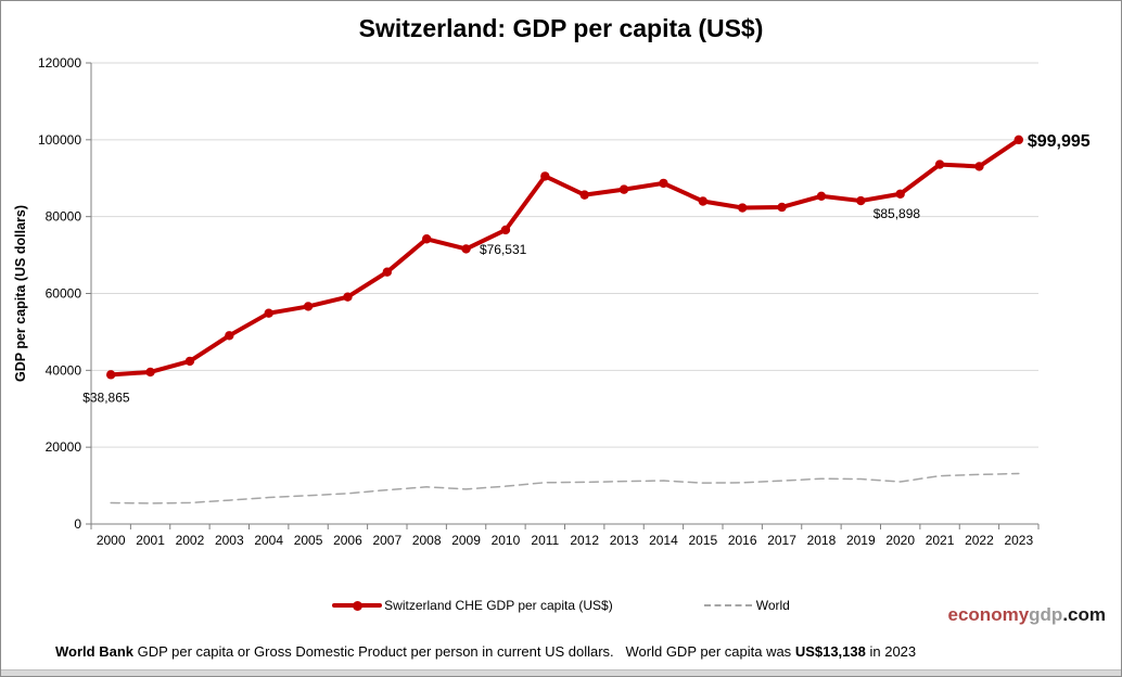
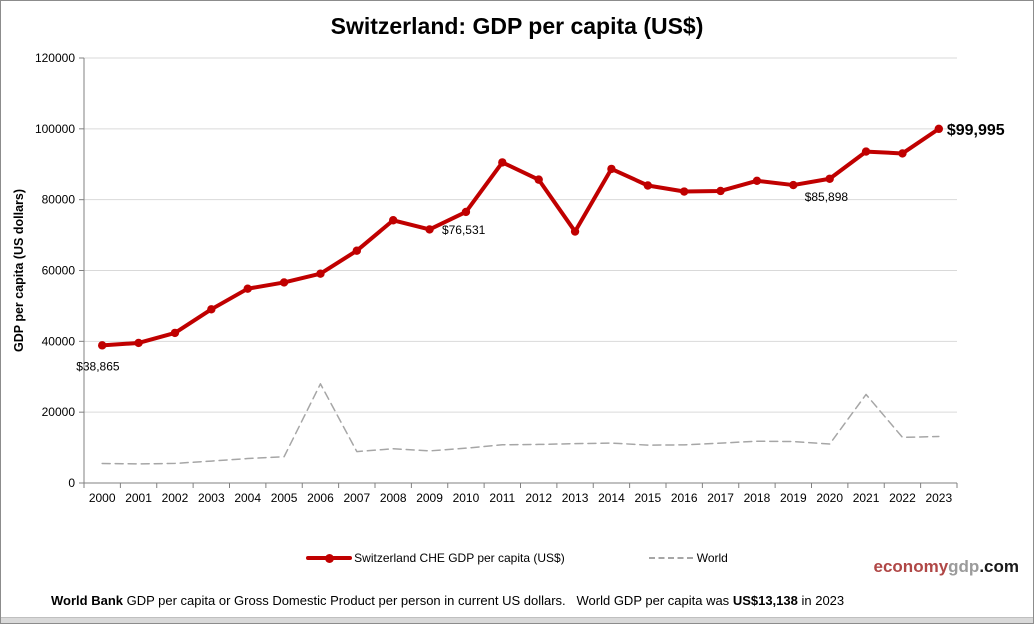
World/2006: 8000 -> 28000
Switzerland CHE GDP per capita (US$)/2013: 87000 -> 71000
World/2021: 13000 -> 25000
